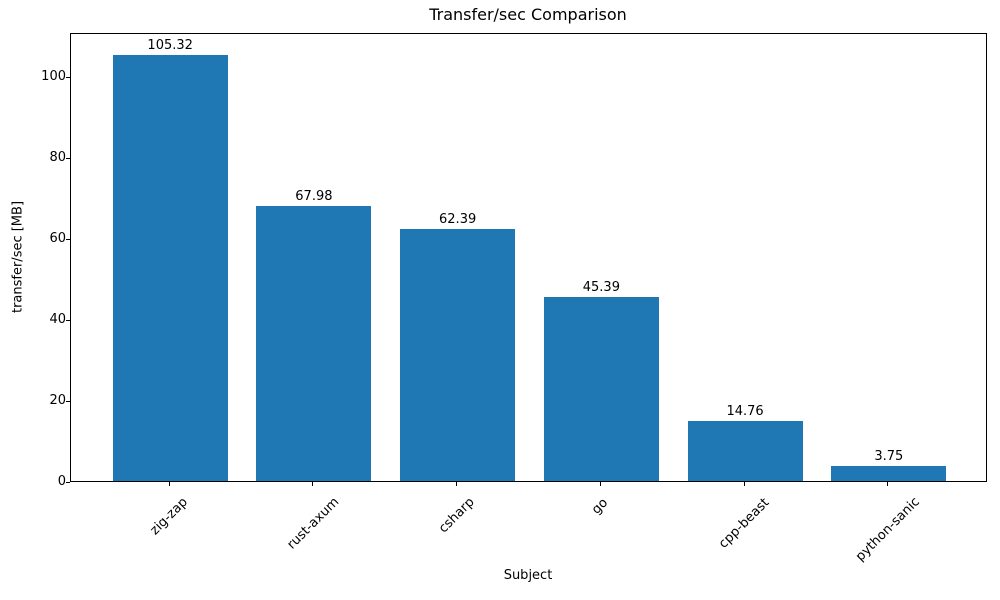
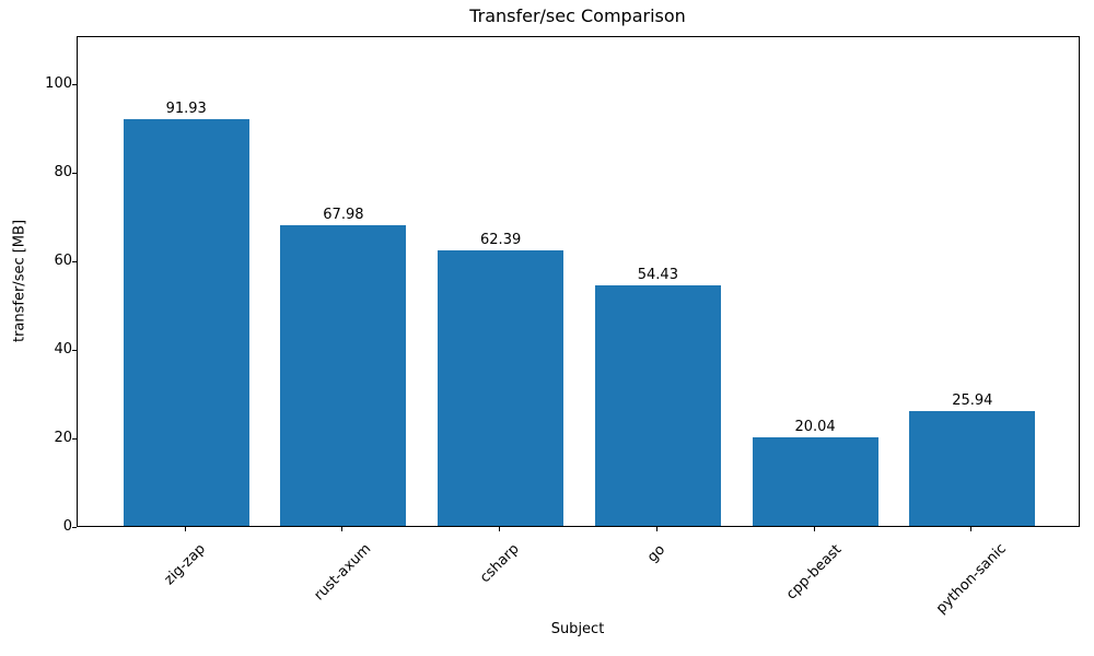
zig-zap: 105.32 -> 91.93
go: 45.39 -> 54.43
cpp-beast: 14.76 -> 20.04
python-sanic: 3.75 -> 25.94
